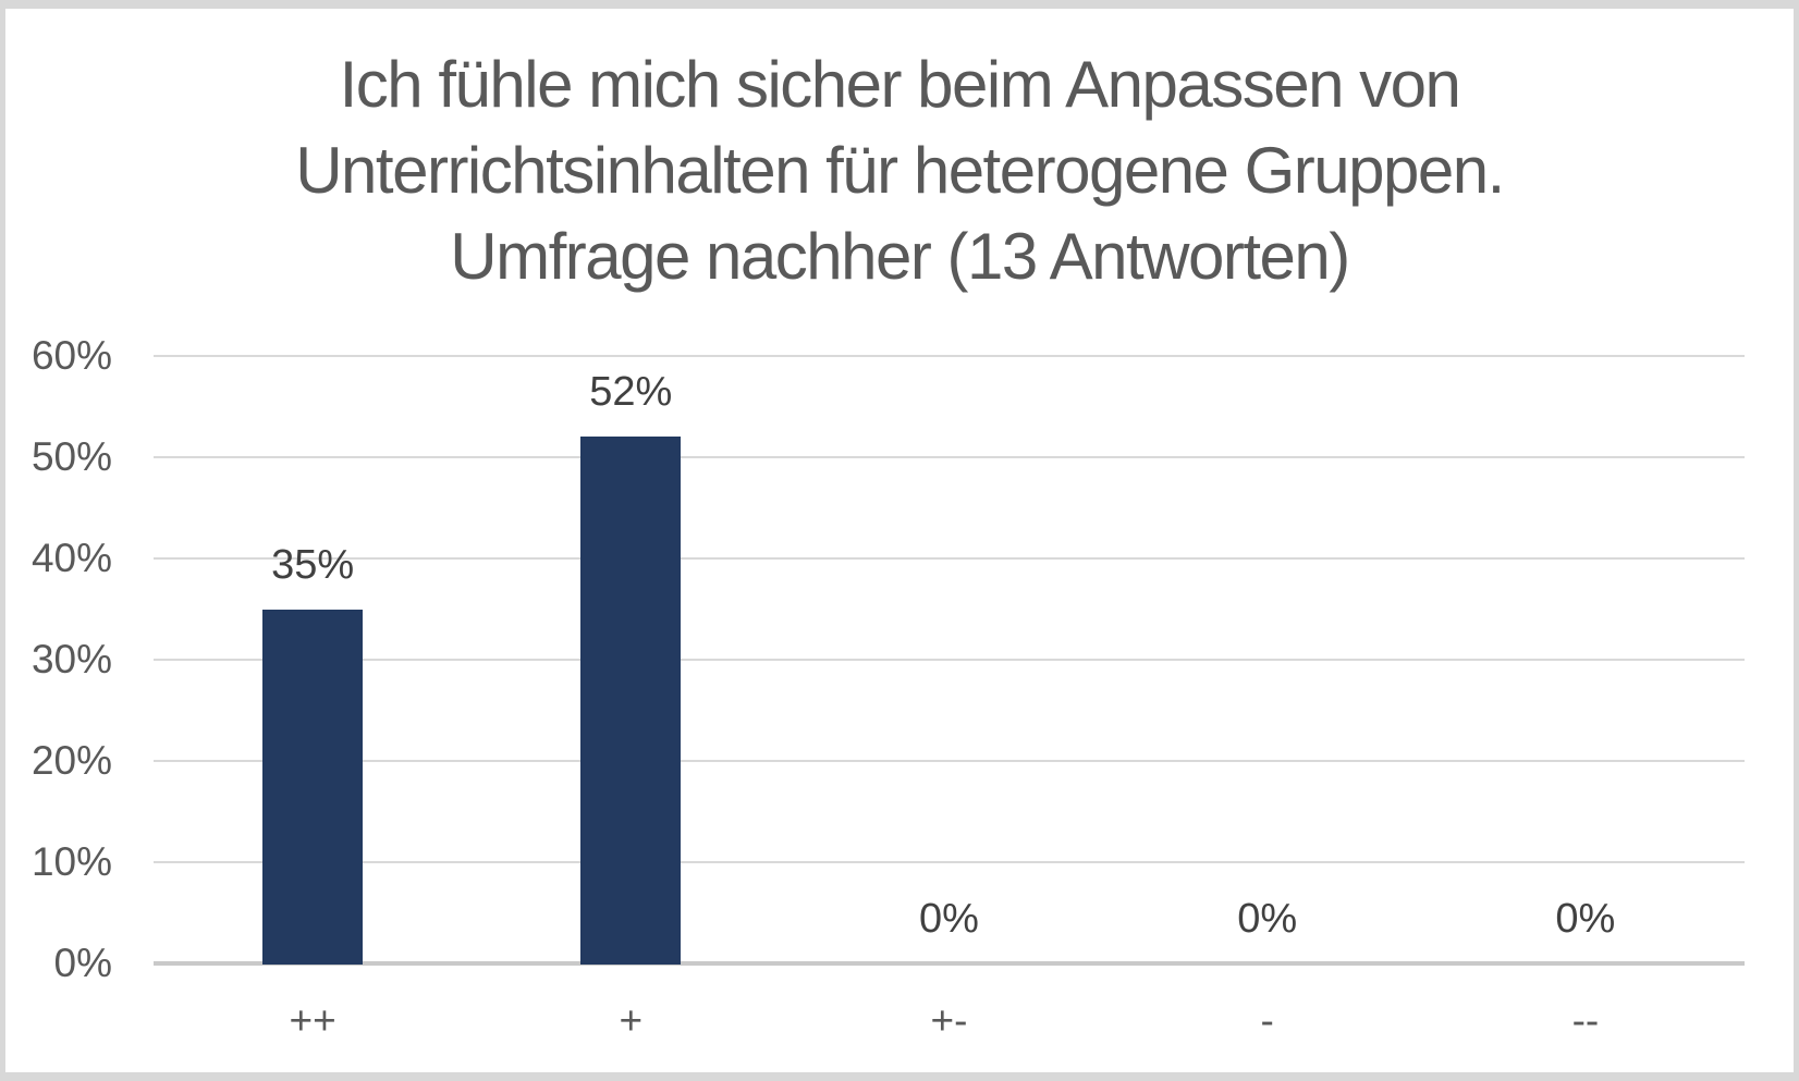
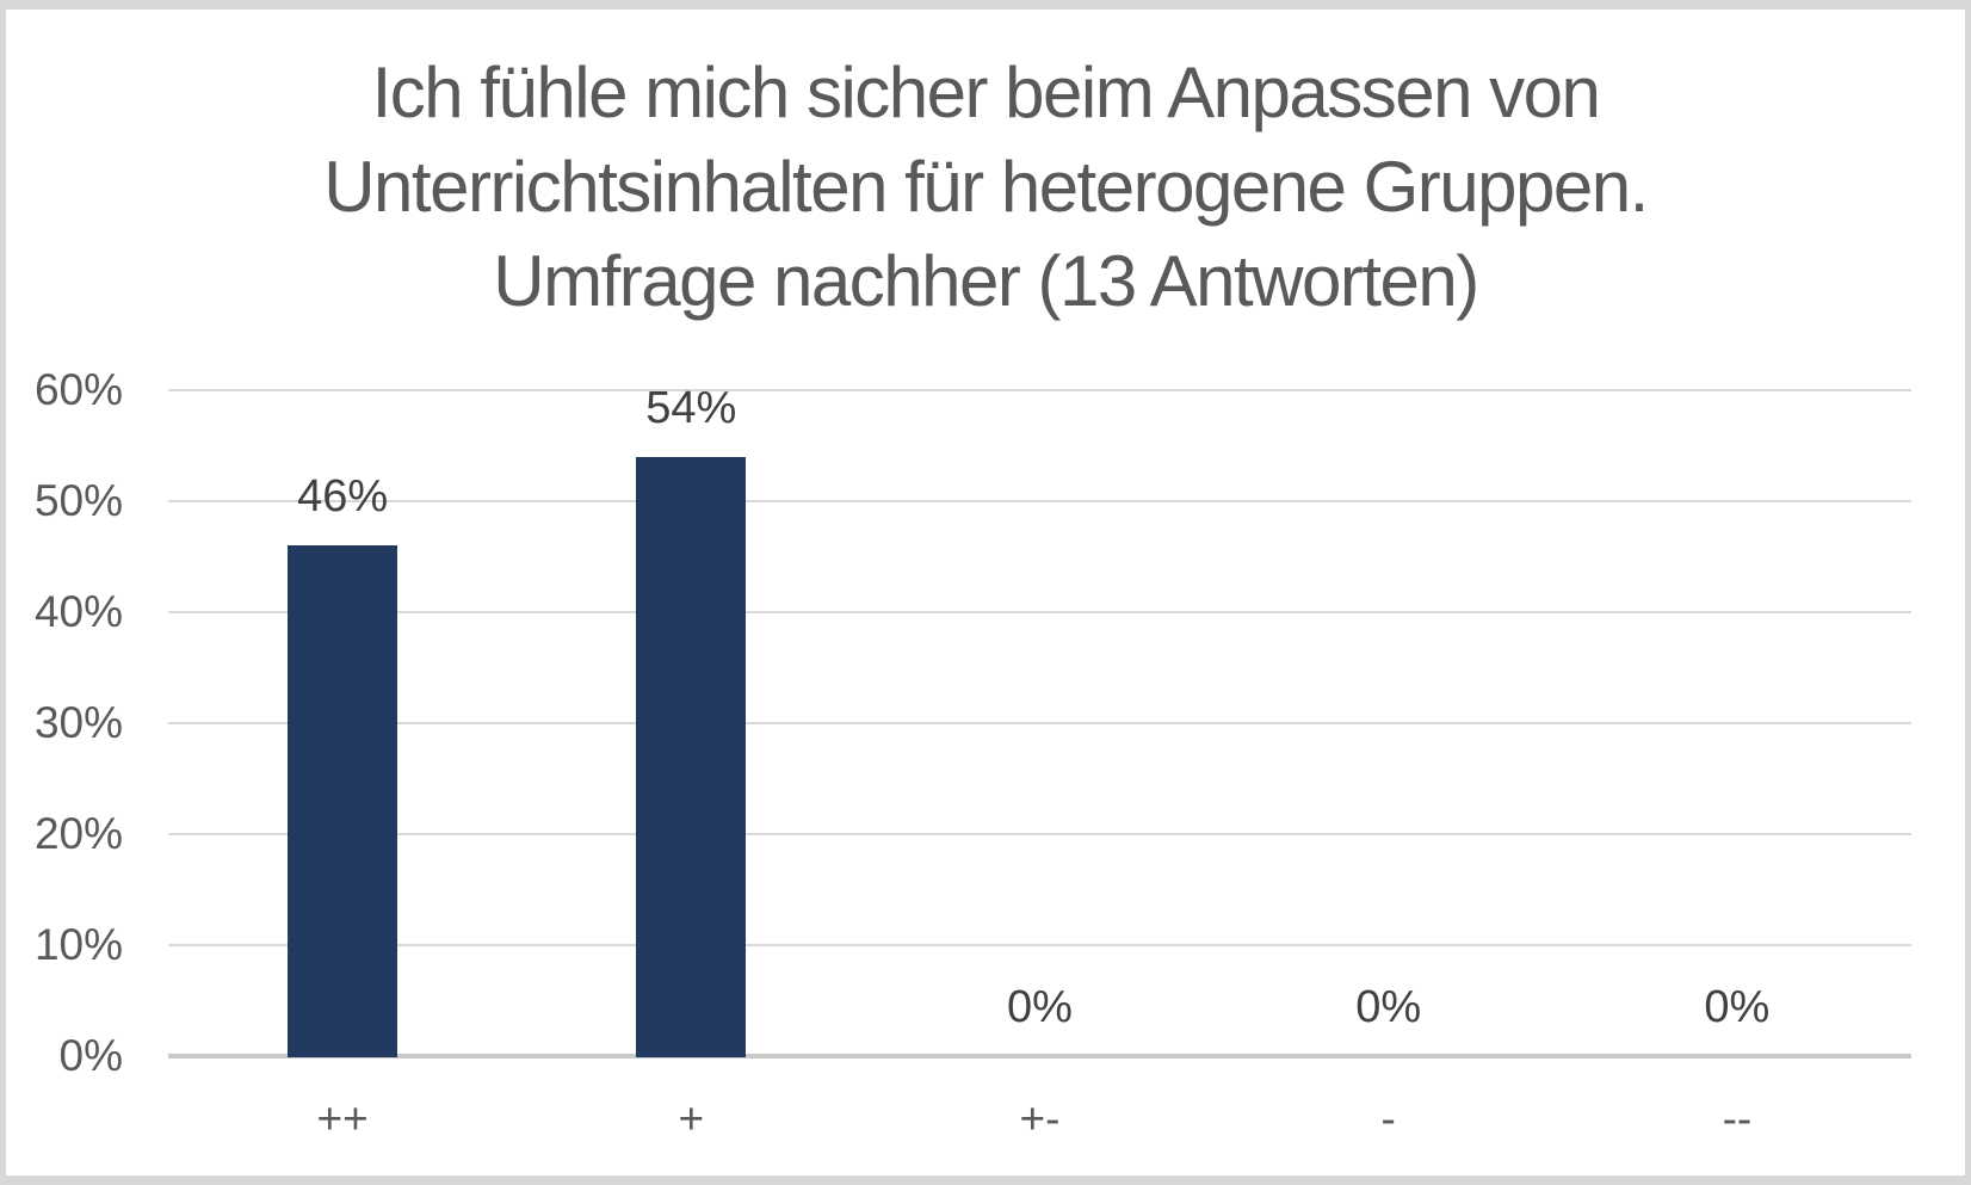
++: 35% -> 46%
+: 52% -> 54%
